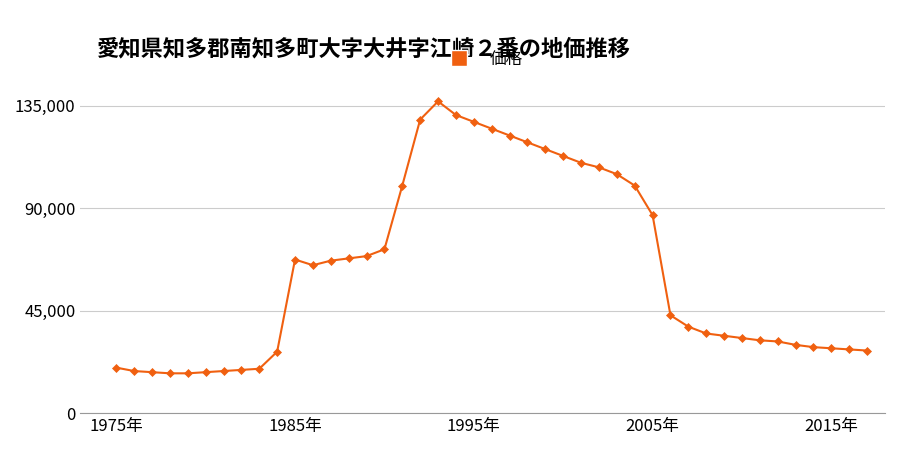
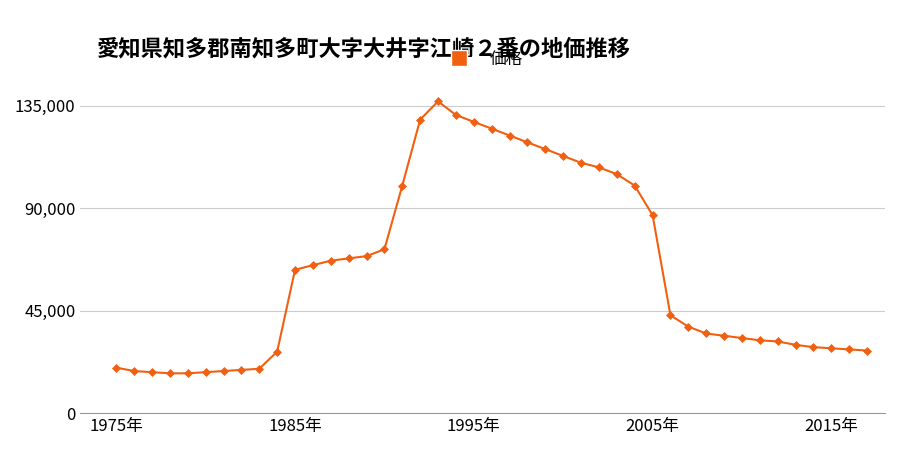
1985年: 67,500 -> 63,000
